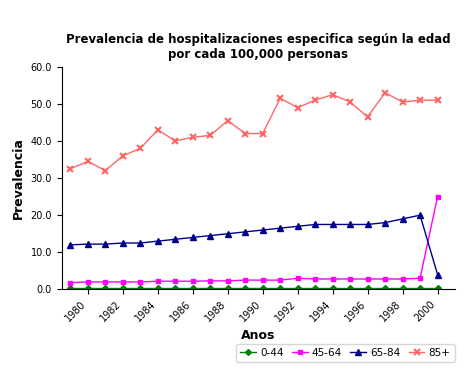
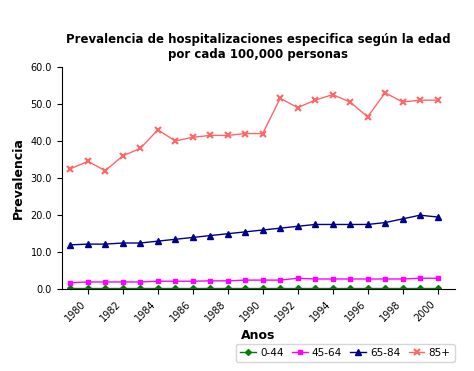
85+/1988: 45.5 -> 41.5
45-64/2000: 25.0 -> 3.0
65-84/2000: 4.0 -> 19.5
